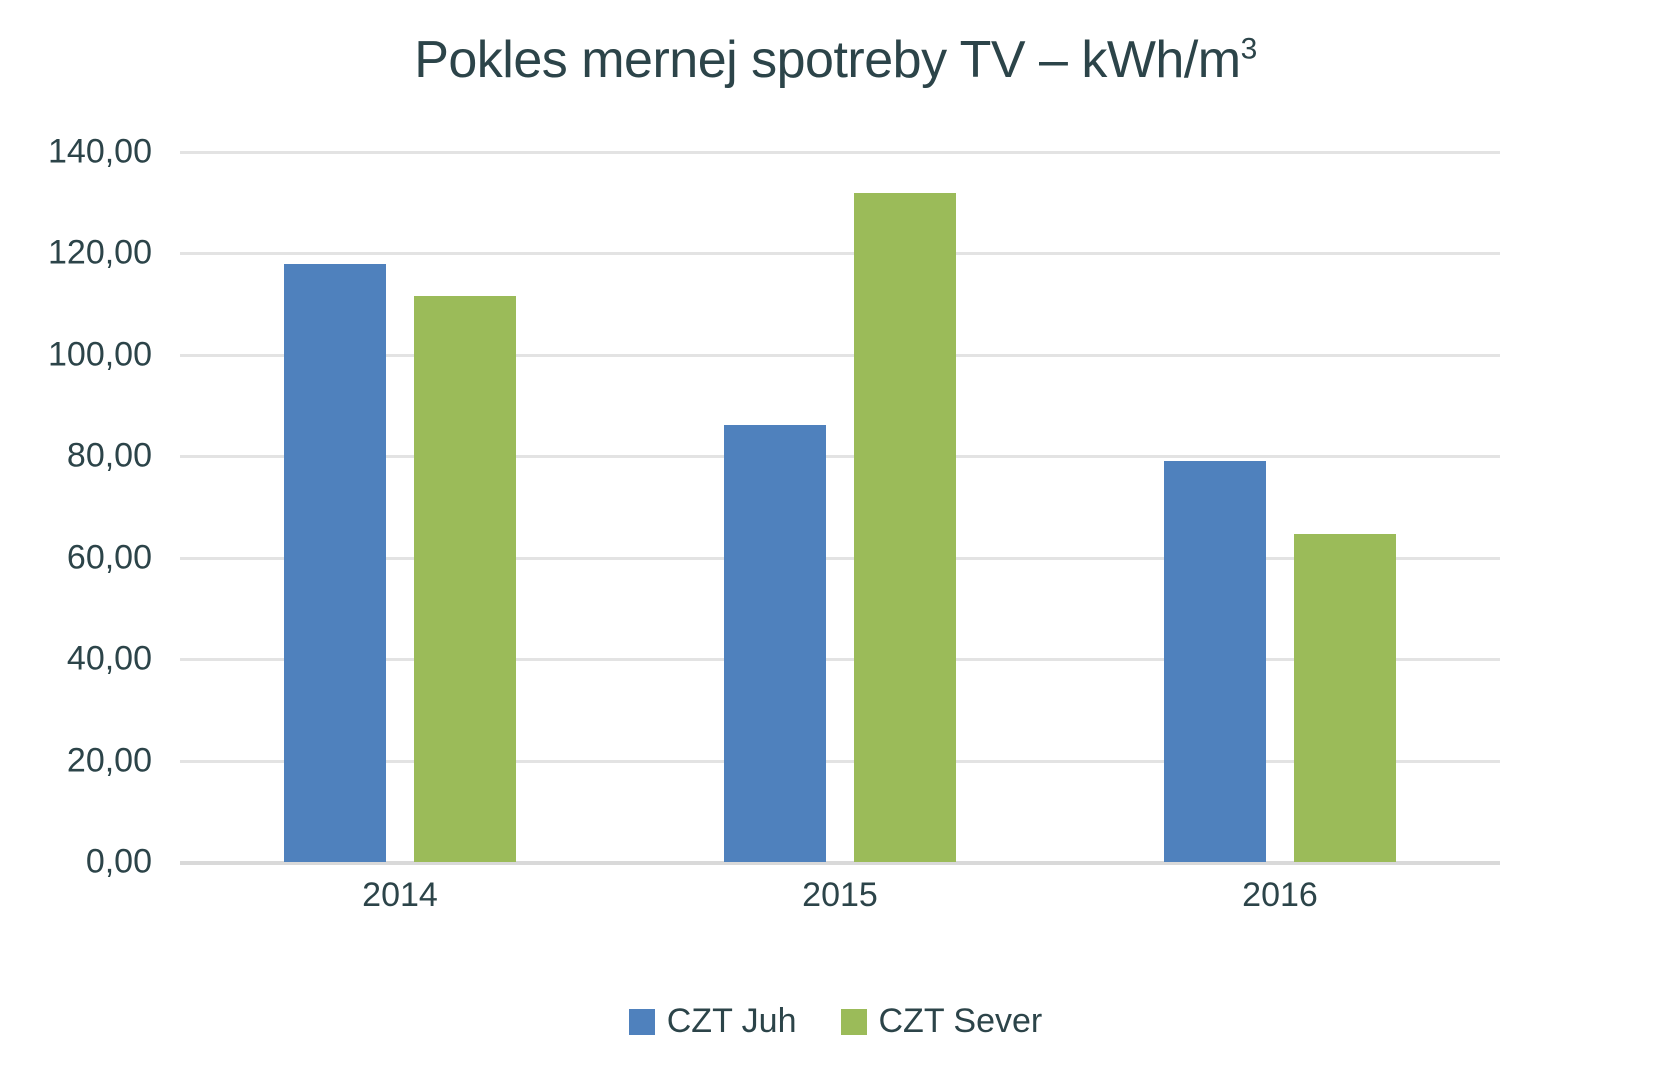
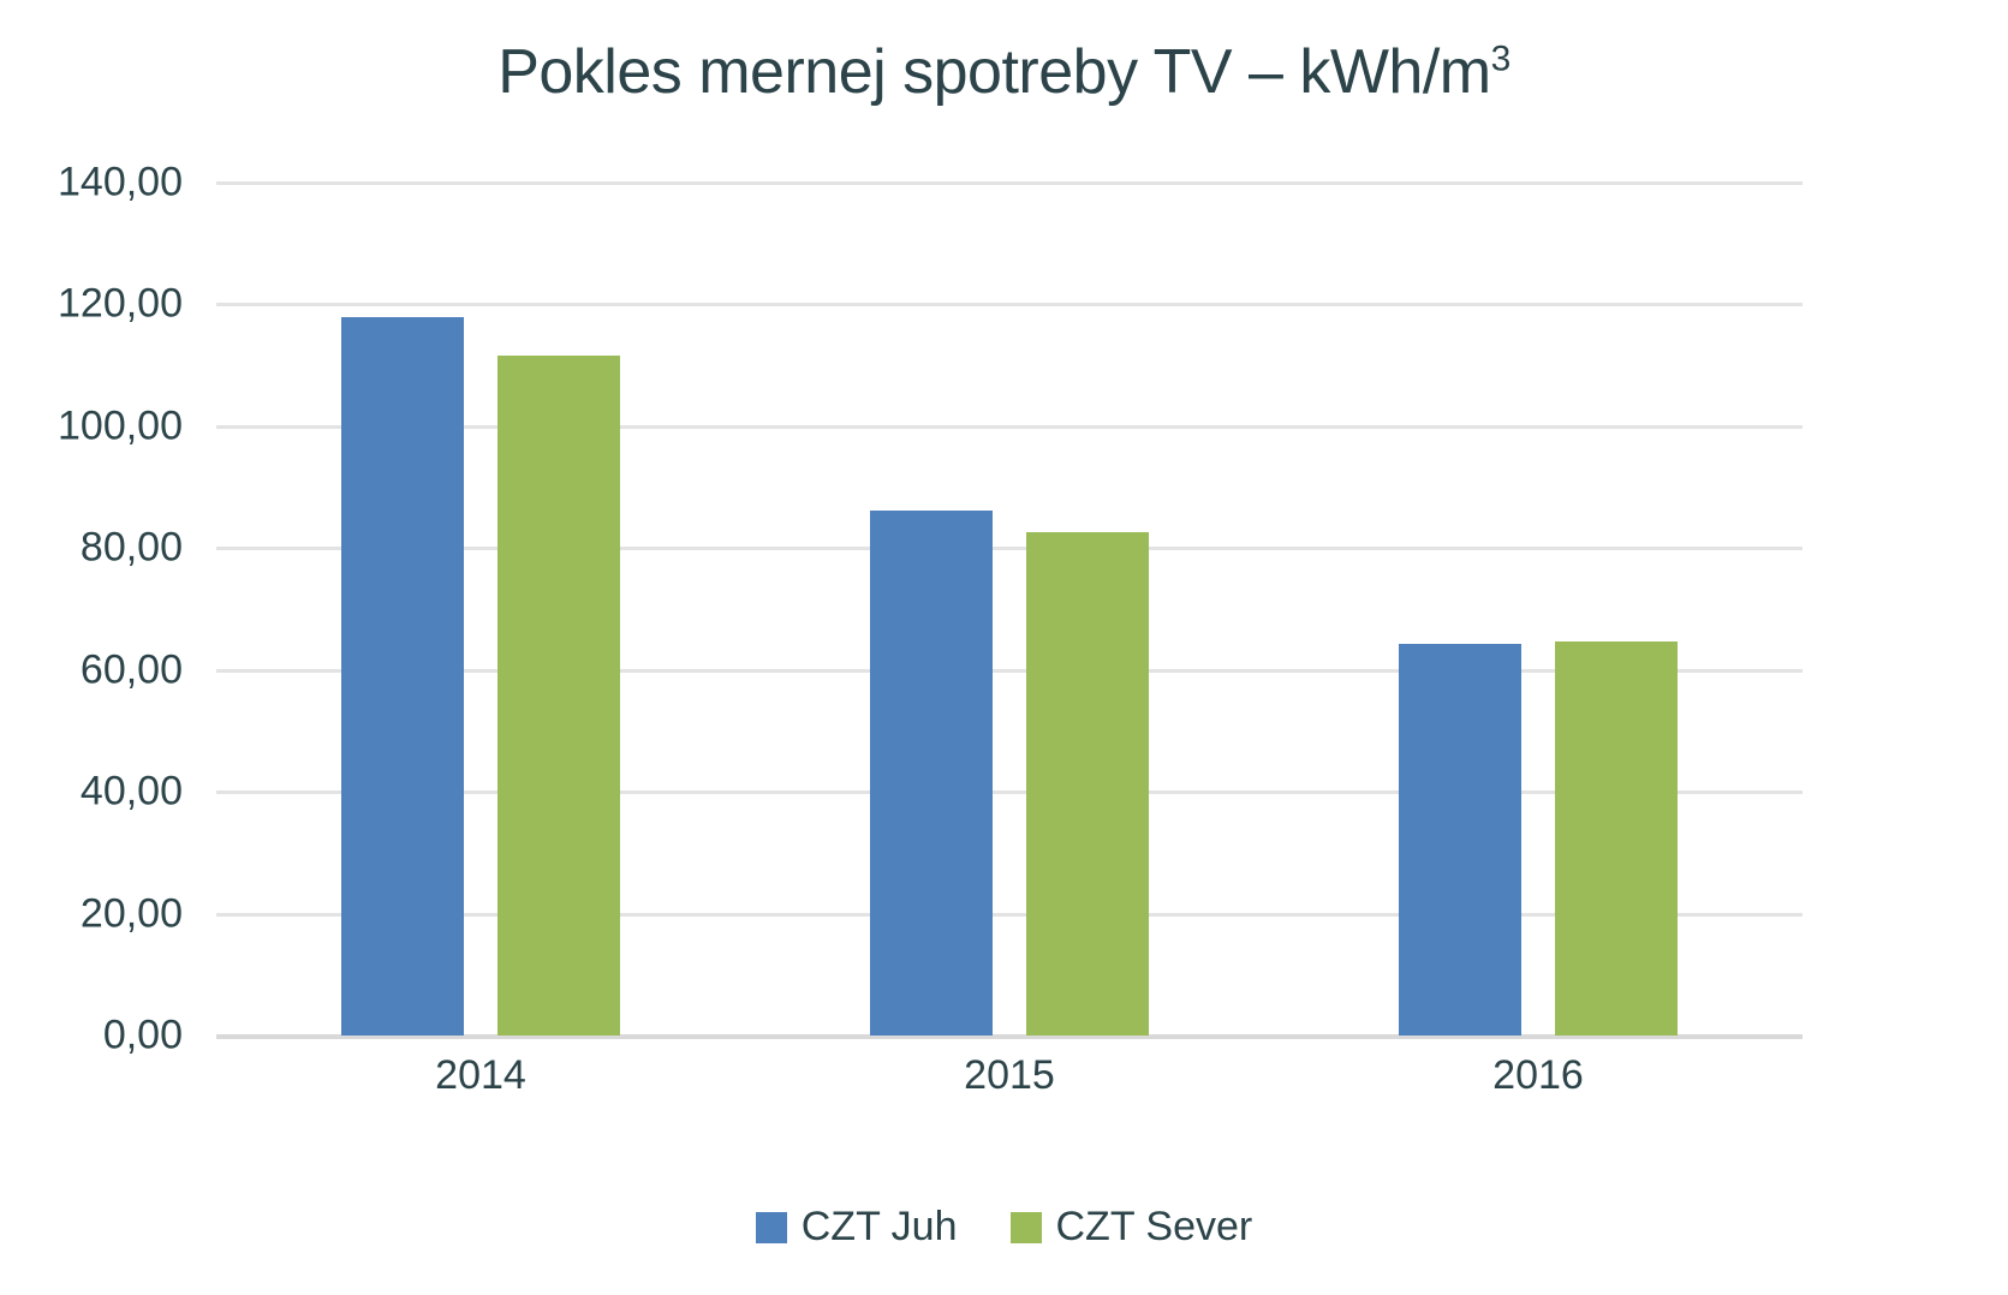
CZT Sever/2015: 132 -> 83
CZT Juh/2016: 79 -> 64
